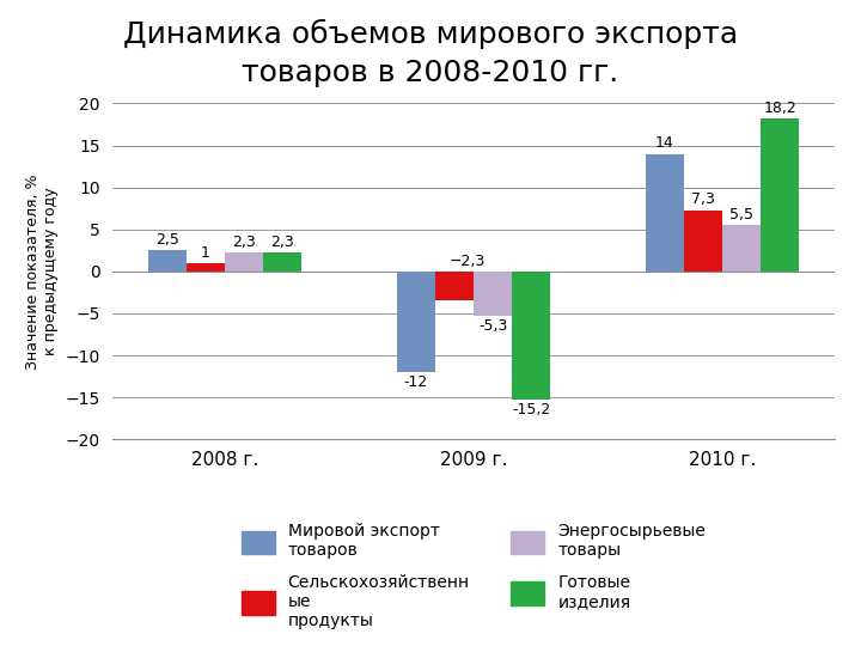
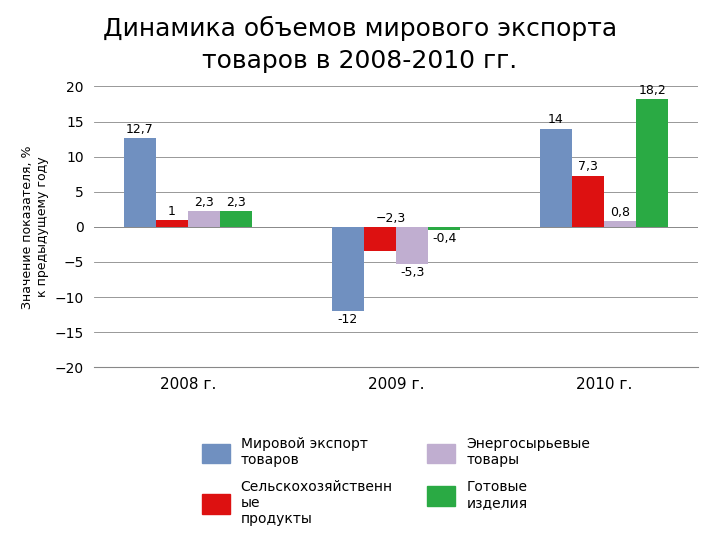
Мировой экспорт товаров/2008 г.: 2,5 -> 12,7
Готовые изделия/2009 г.: -15,2 -> -0,4
Энергосырьевые товары/2010 г.: 5,5 -> 0,8
